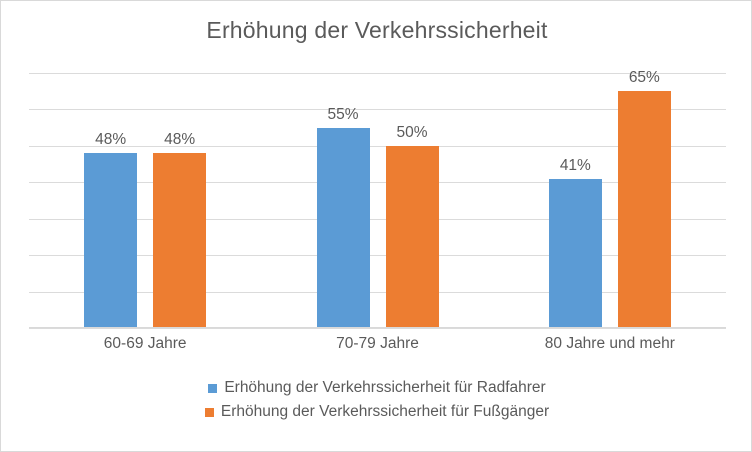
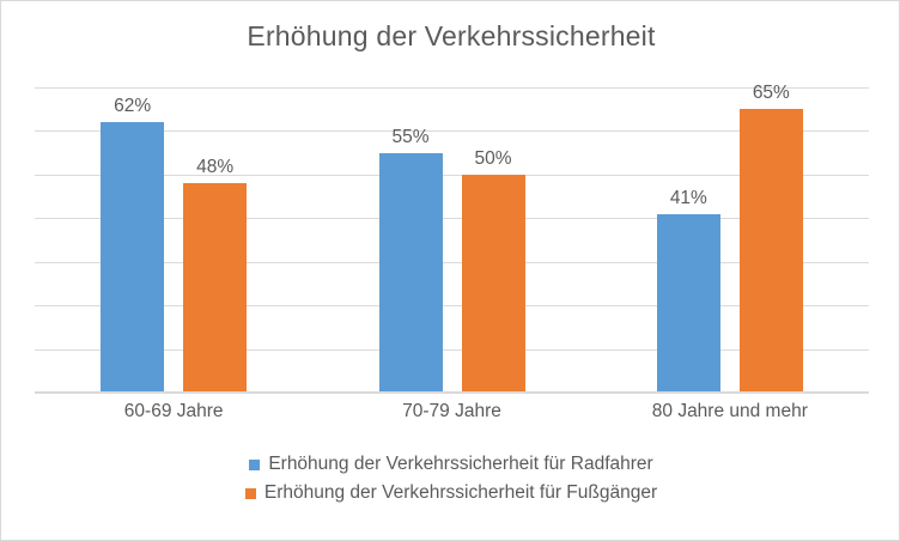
Erhöhung der Verkehrssicherheit für Radfahrer/60-69 Jahre: 48% -> 62%
